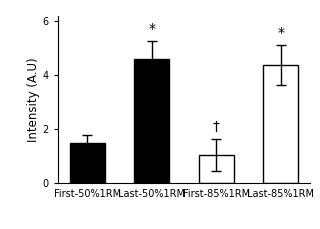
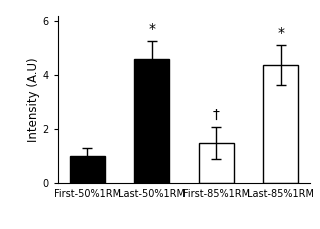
First-50%1RM: 1.50 -> 1.02
First-85%1RM: 1.05 -> 1.50
